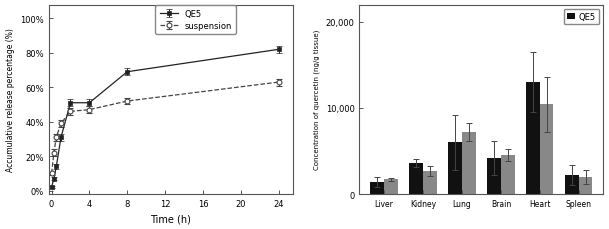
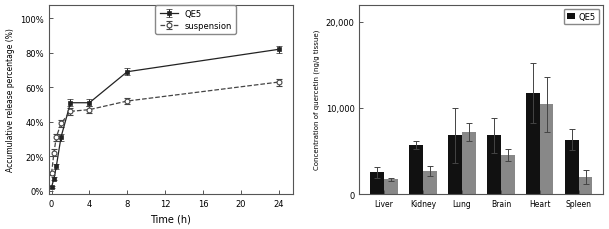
QE5/Liver: 1,400 -> 2,500
QE5/Kidney: 3,600 -> 5,700
QE5/Lung: 6,000 -> 6,800
QE5/Brain: 4,200 -> 6,800
QE5/Heart: 13,000 -> 11,700
QE5/Spleen: 2,200 -> 6,300
